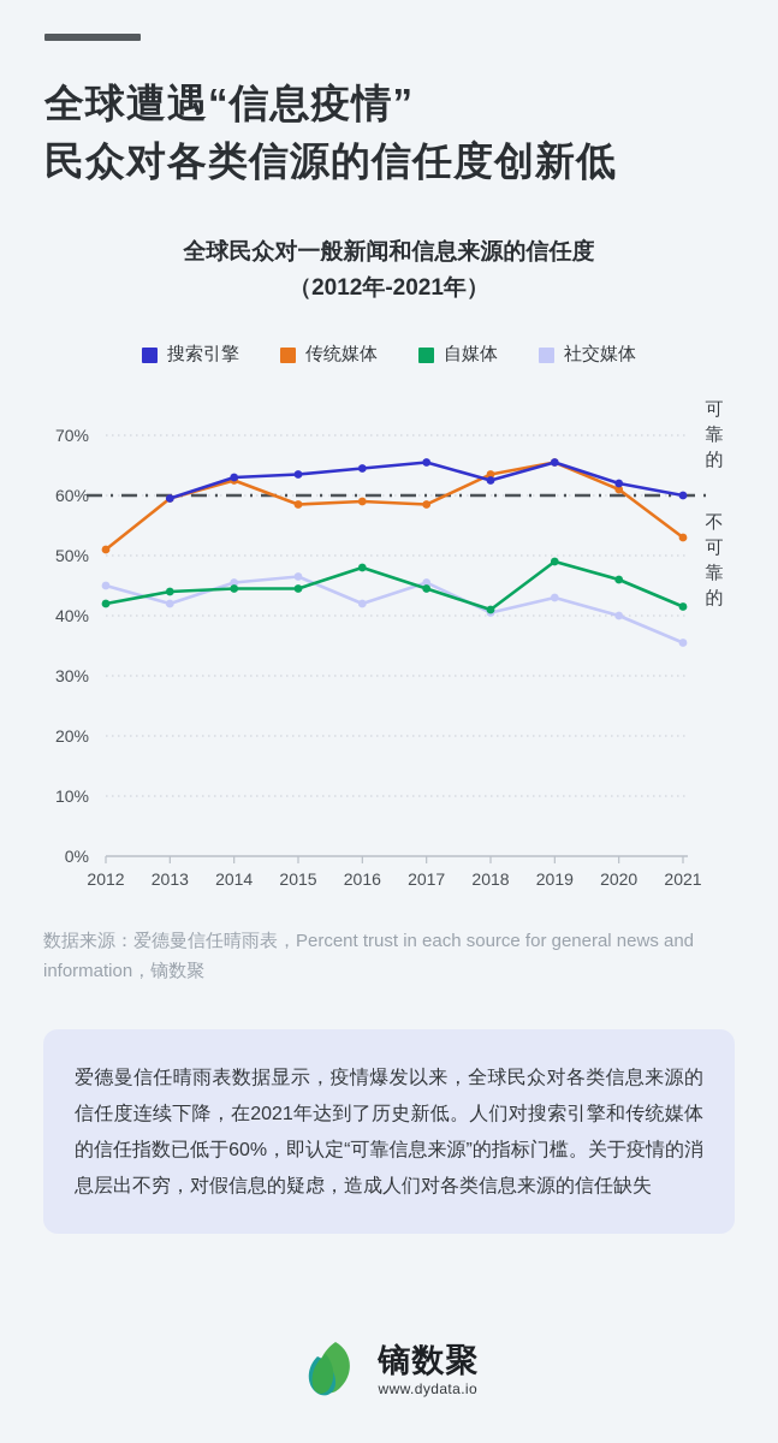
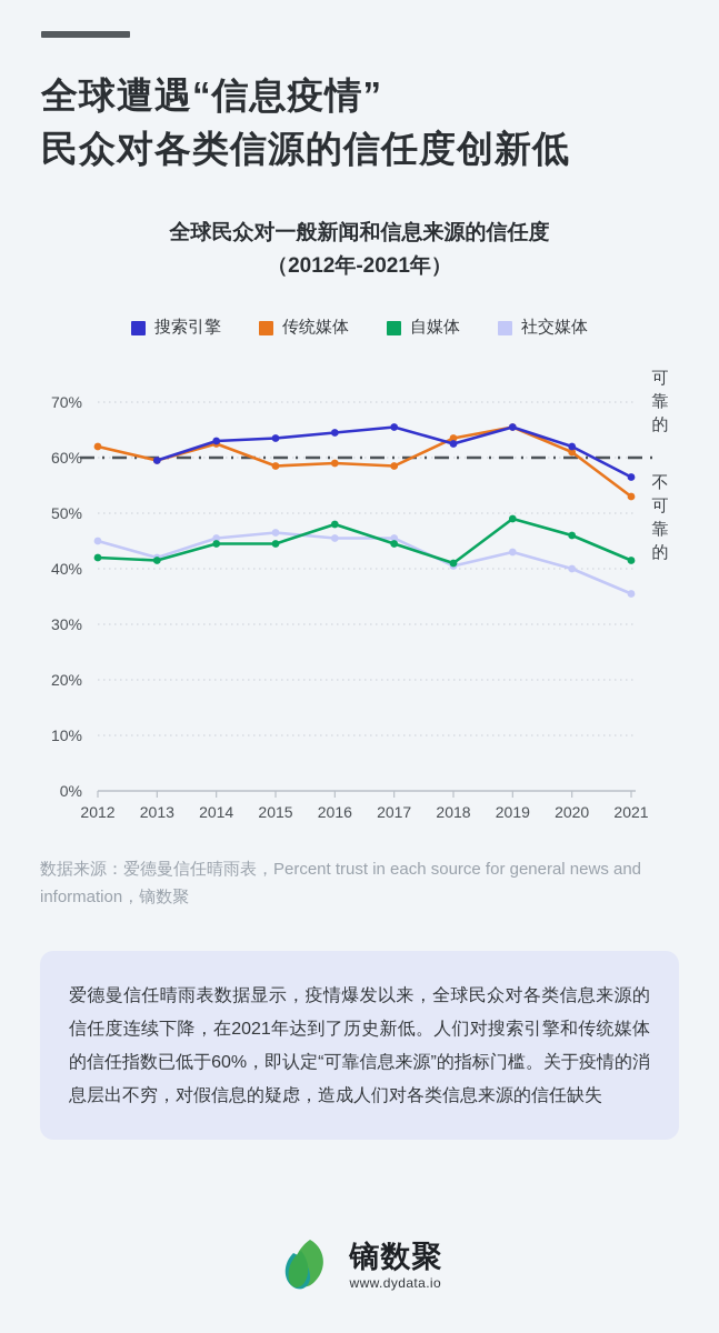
传统媒体/2012: 51% -> 62%
自媒体/2013: 44% -> 42%
社交媒体/2016: 42% -> 46%
搜索引擎/2021: 60% -> 56%
